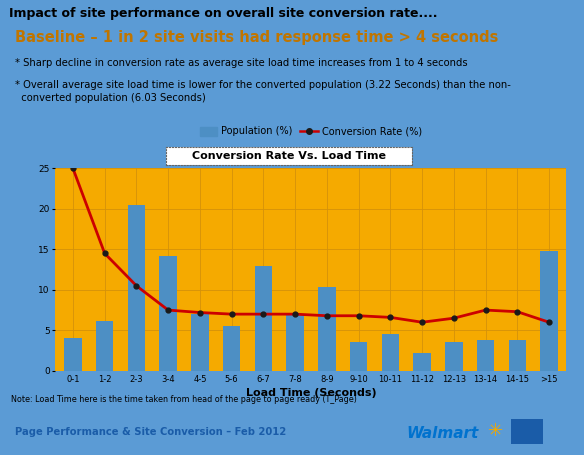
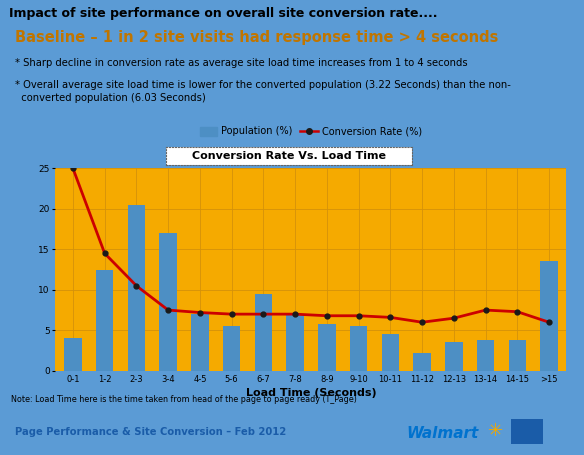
Population (%)/1-2: 6.2 -> 12.5
Population (%)/3-4: 14.2 -> 17.0
Population (%)/6-7: 13.0 -> 9.5
Population (%)/8-9: 10.4 -> 5.8
Population (%)/9-10: 3.6 -> 5.5
Population (%)/>15: 14.8 -> 13.5
